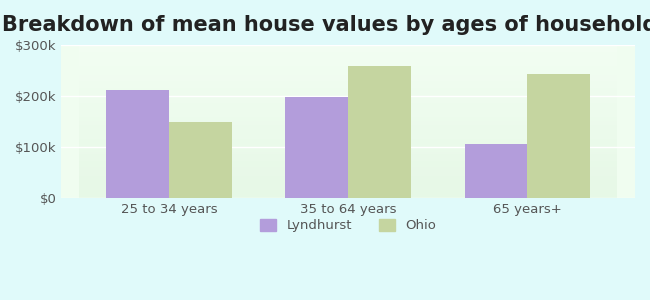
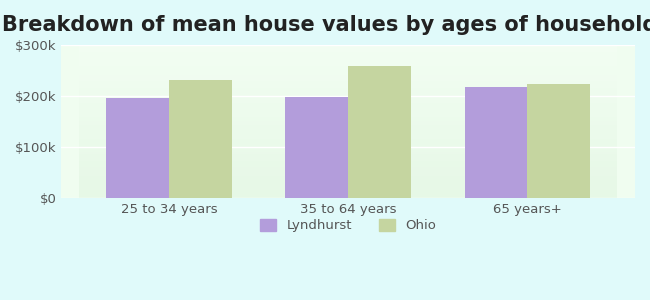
Lyndhurst/25 to 34 years: $212k -> $197k
Ohio/25 to 34 years: $150k -> $232k
Lyndhurst/65 years+: $106k -> $217k
Ohio/65 years+: $244k -> $224k
